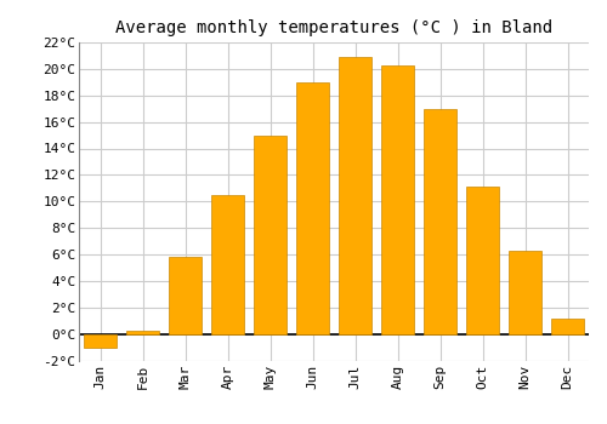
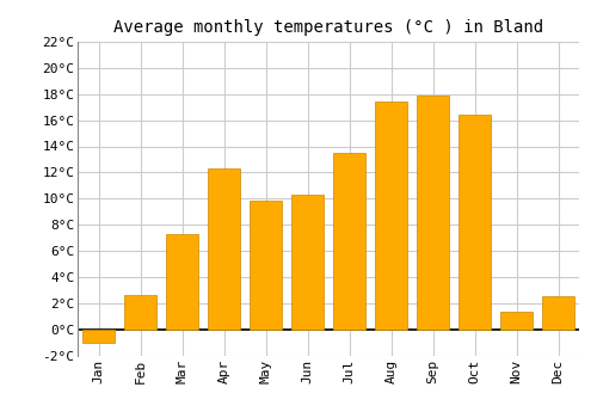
Feb: 0.2°C -> 2.6°C
Mar: 5.8°C -> 7.3°C
Apr: 10.5°C -> 12.3°C
May: 15.0°C -> 9.8°C
Jun: 19.0°C -> 10.3°C
Jul: 20.9°C -> 13.5°C
Aug: 20.3°C -> 17.4°C
Sep: 17.0°C -> 17.9°C
Oct: 11.1°C -> 16.4°C
Nov: 6.3°C -> 1.3°C
Dec: 1.2°C -> 2.5°C
